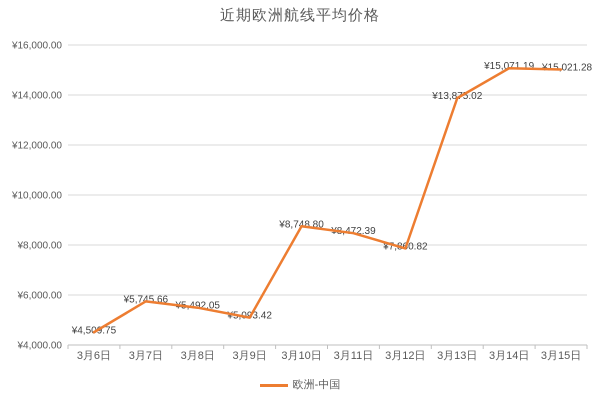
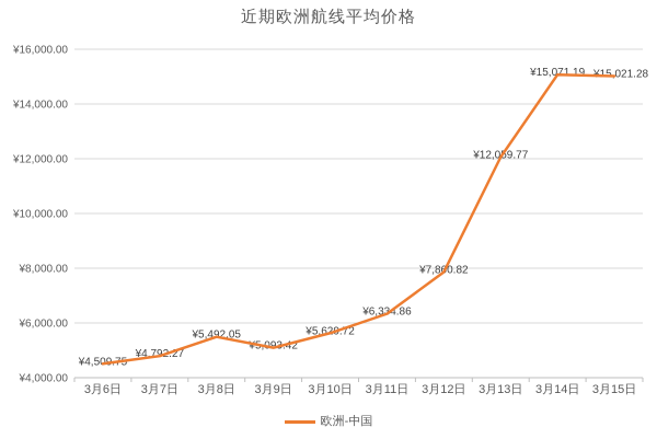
3月7日: ¥5,745.66 -> ¥4,792.27
3月10日: ¥8,748.80 -> ¥5,629.72
3月11日: ¥8,472.39 -> ¥6,334.86
3月13日: ¥13,875.02 -> ¥12,059.77
